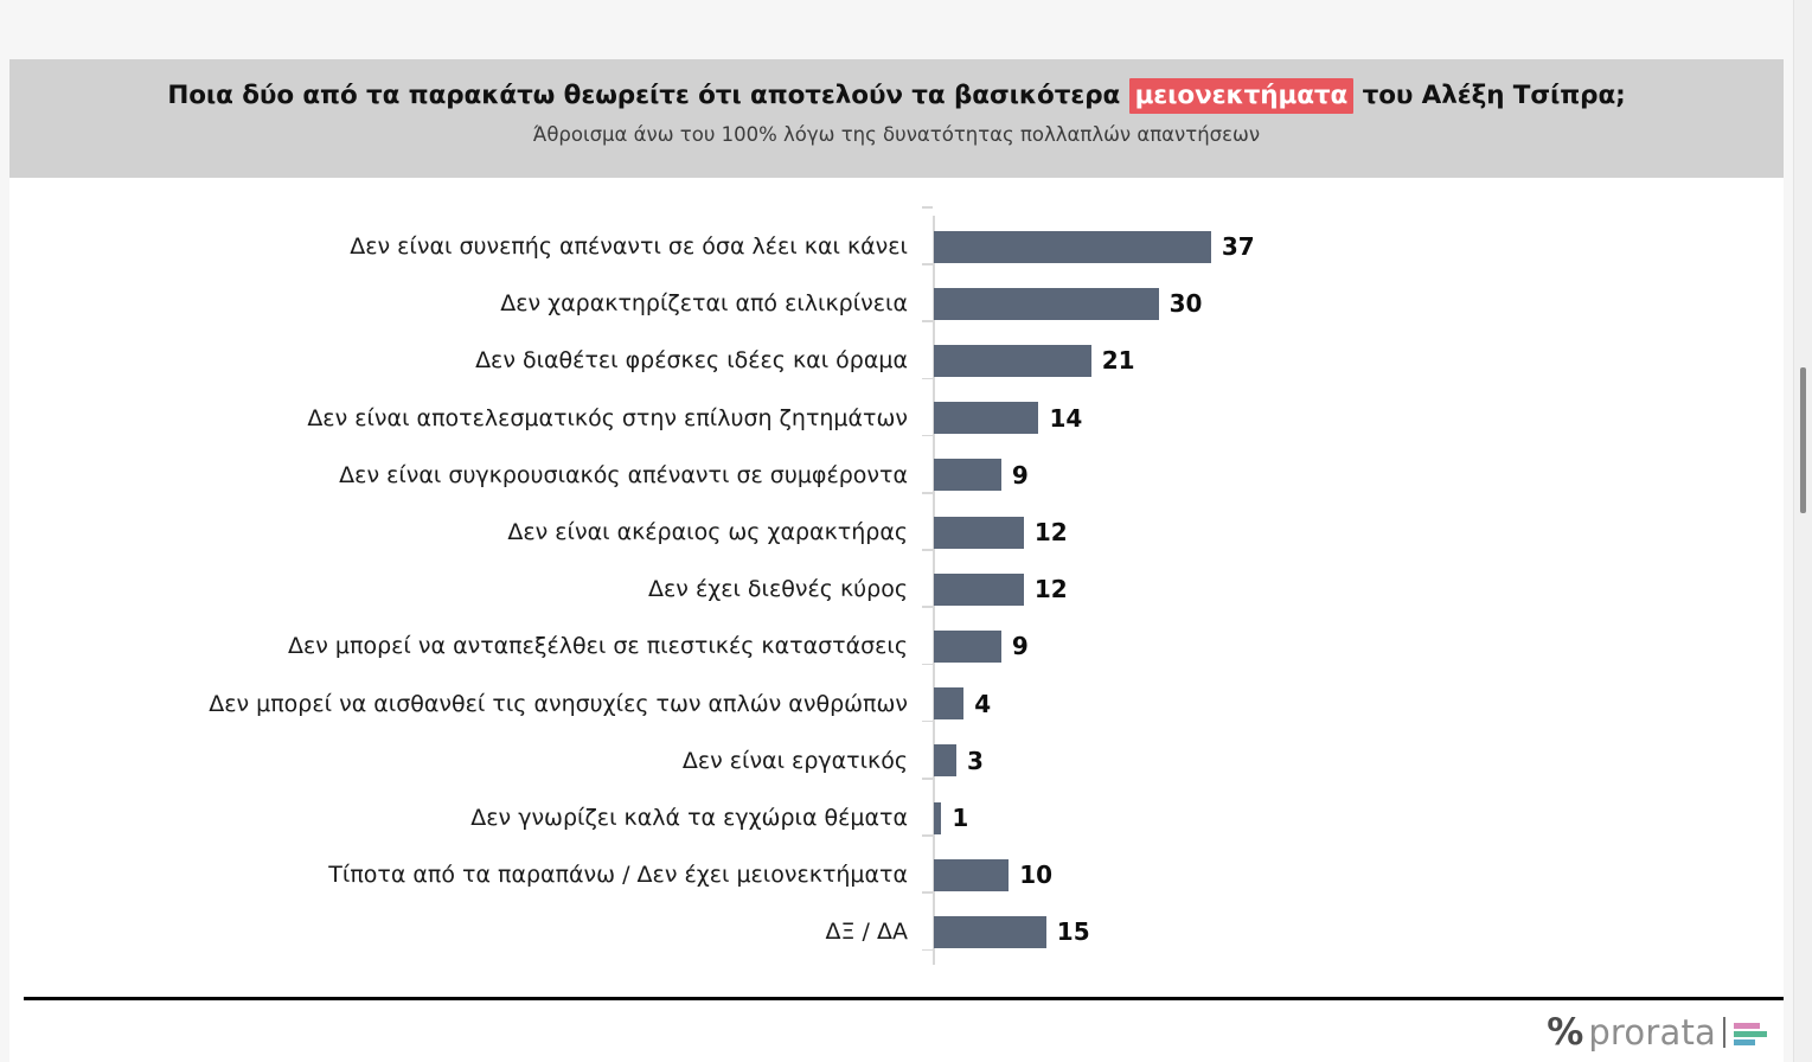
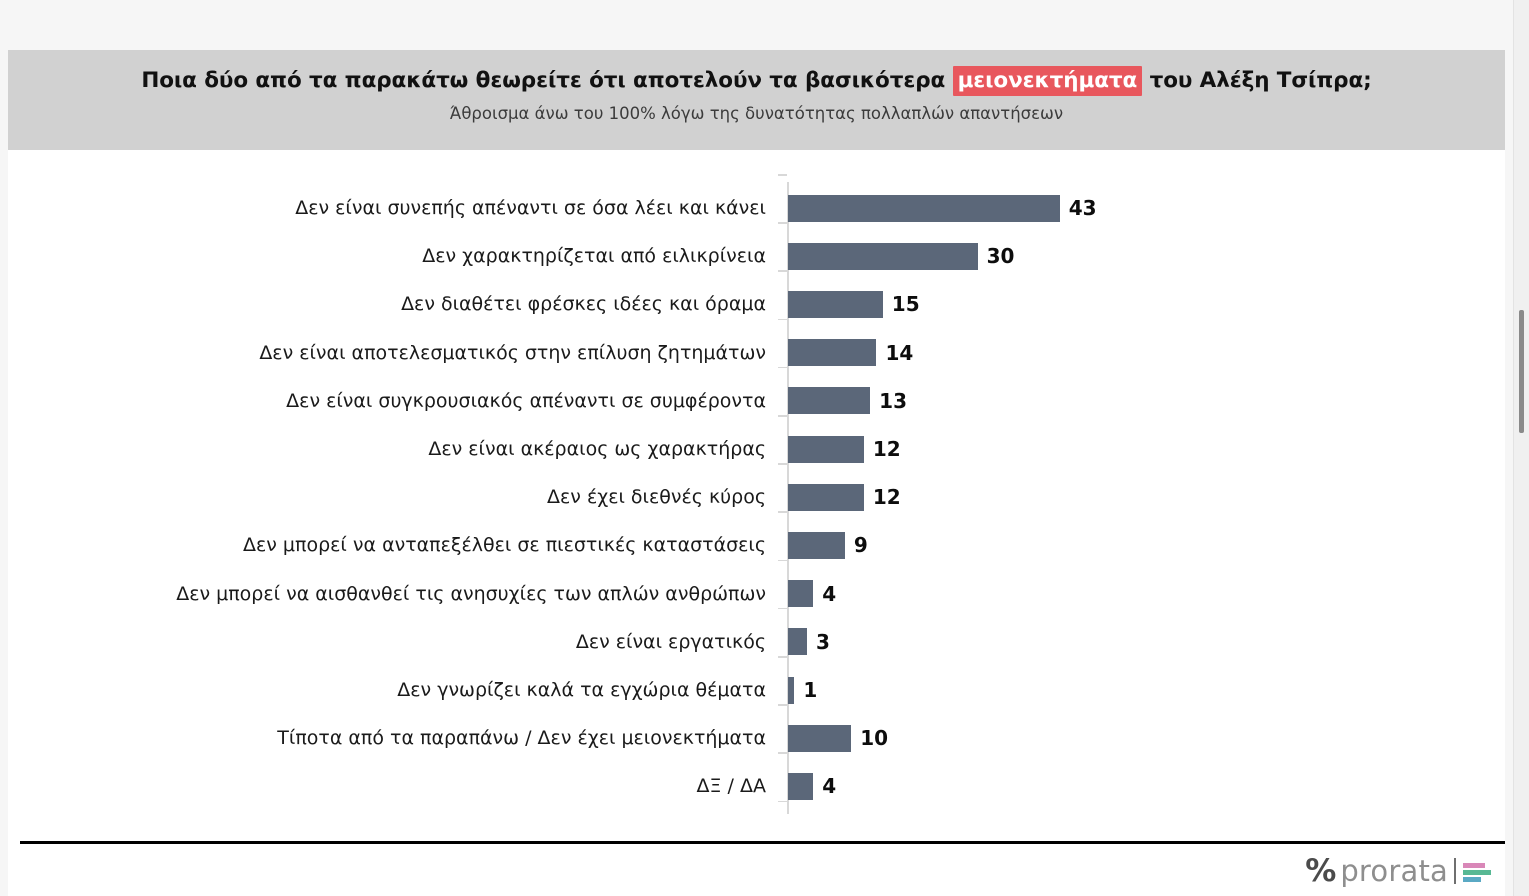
Δεν είναι συνεπής απέναντι σε όσα λέει και κάνει: 37 -> 43
Δεν διαθέτει φρέσκες ιδέες και όραμα: 21 -> 15
Δεν είναι συγκρουσιακός απέναντι σε συμφέροντα: 9 -> 13
ΔΞ / ΔΑ: 15 -> 4
